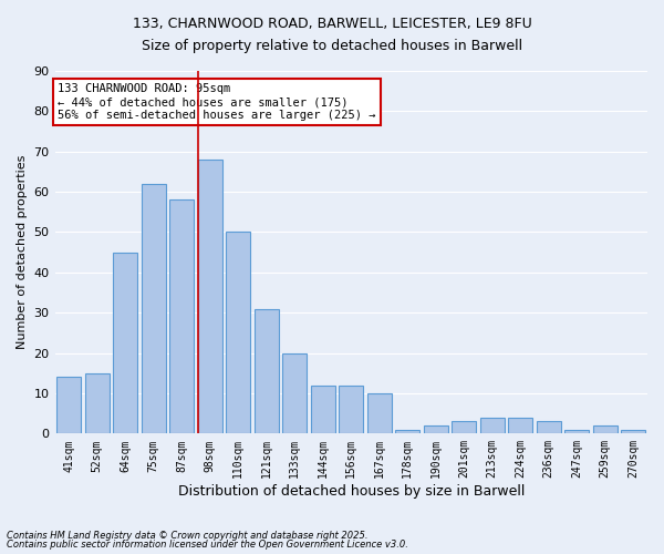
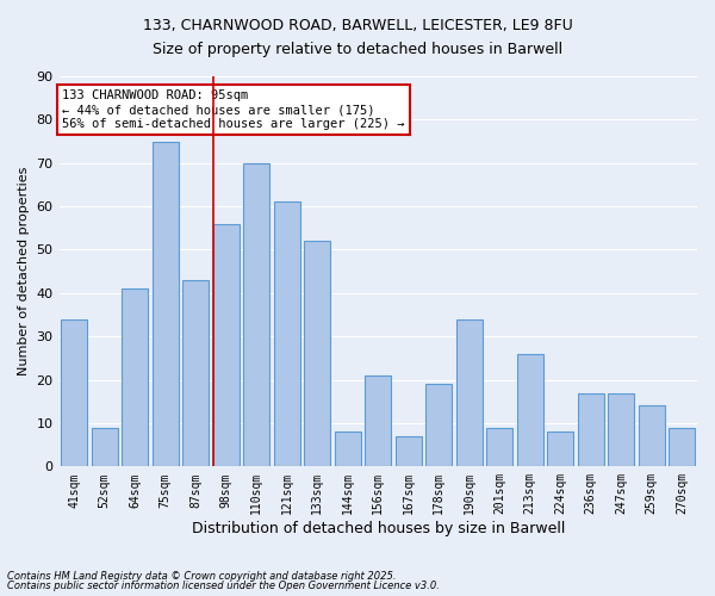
41sqm: 14 -> 34
52sqm: 15 -> 9
64sqm: 45 -> 41
75sqm: 62 -> 75
87sqm: 58 -> 43
98sqm: 68 -> 56
110sqm: 50 -> 70
121sqm: 31 -> 61
133sqm: 20 -> 52
144sqm: 12 -> 8
156sqm: 12 -> 21
167sqm: 10 -> 7
178sqm: 1 -> 19
190sqm: 2 -> 34
201sqm: 3 -> 9
213sqm: 4 -> 26
224sqm: 4 -> 8
236sqm: 3 -> 17
247sqm: 1 -> 17
259sqm: 2 -> 14
270sqm: 1 -> 9
